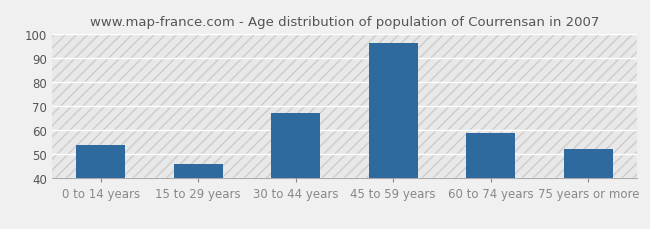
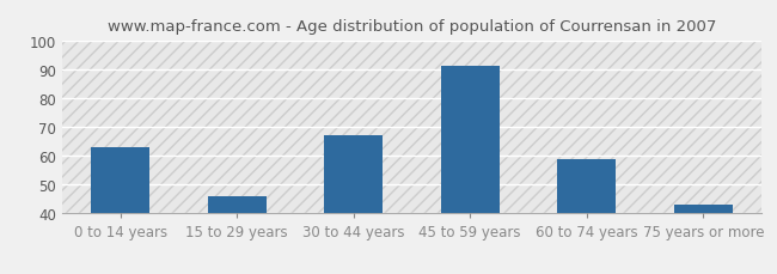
0 to 14 years: 54 -> 63
45 to 59 years: 96 -> 91
75 years or more: 52 -> 43
